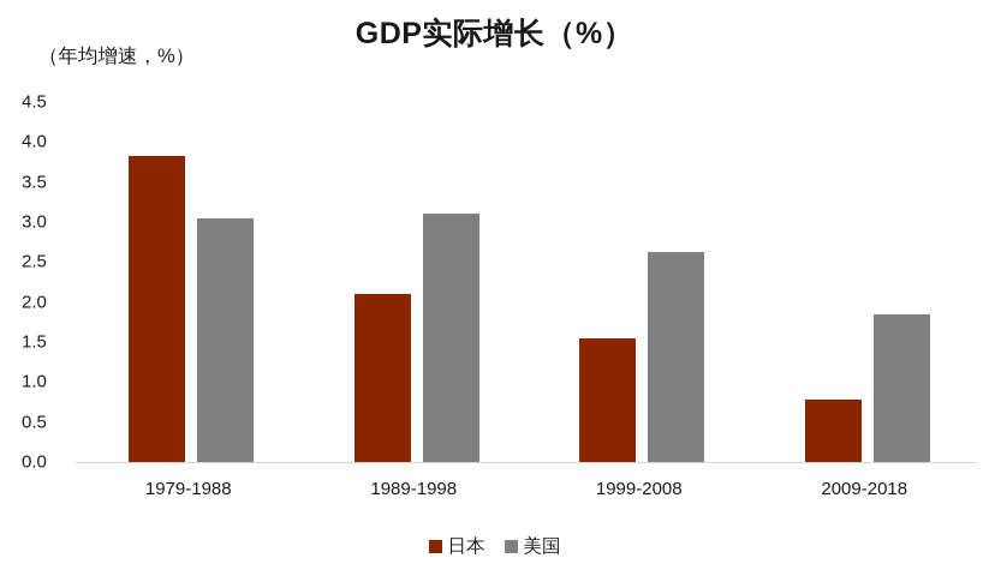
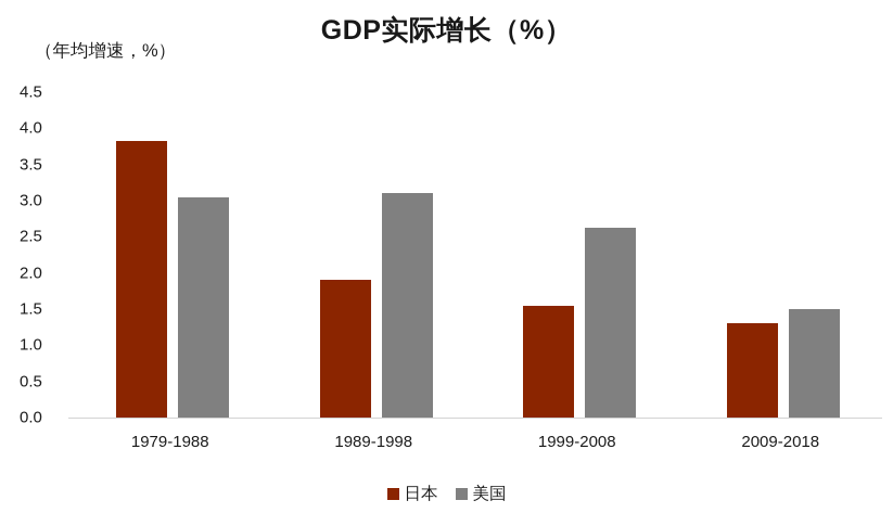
日本/1989-1998: 2.1 -> 1.9
日本/2009-2018: 0.8 -> 1.3
美国/2009-2018: 1.9 -> 1.5
